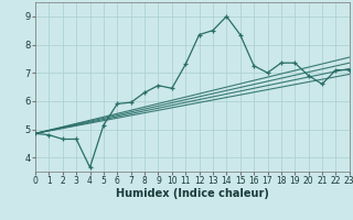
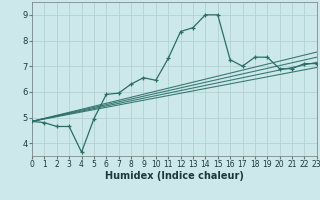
5: 5.15 -> 4.95
15: 8.35 -> 9.00
21: 6.60 -> 6.90
